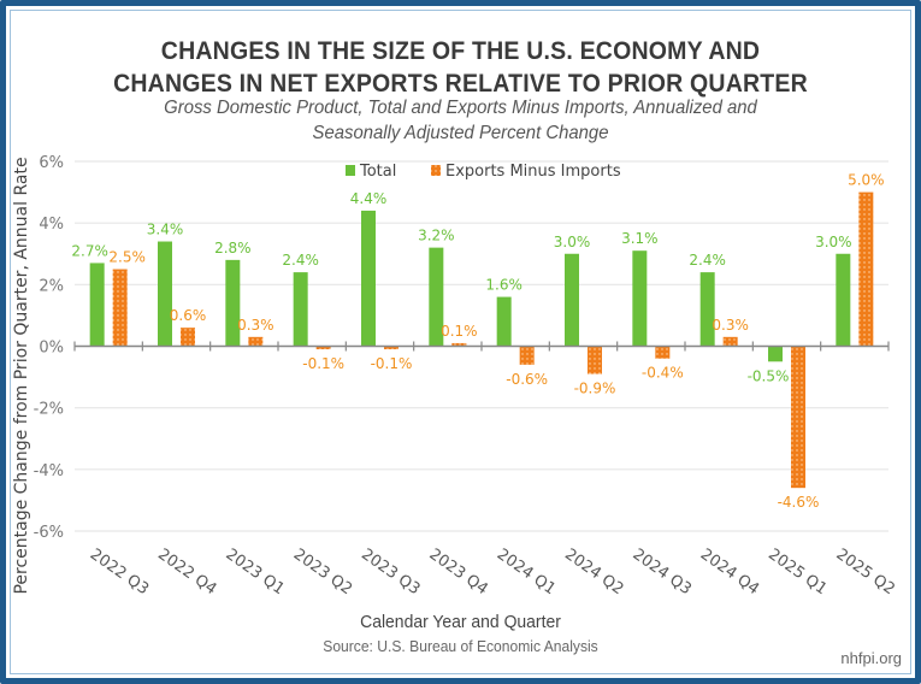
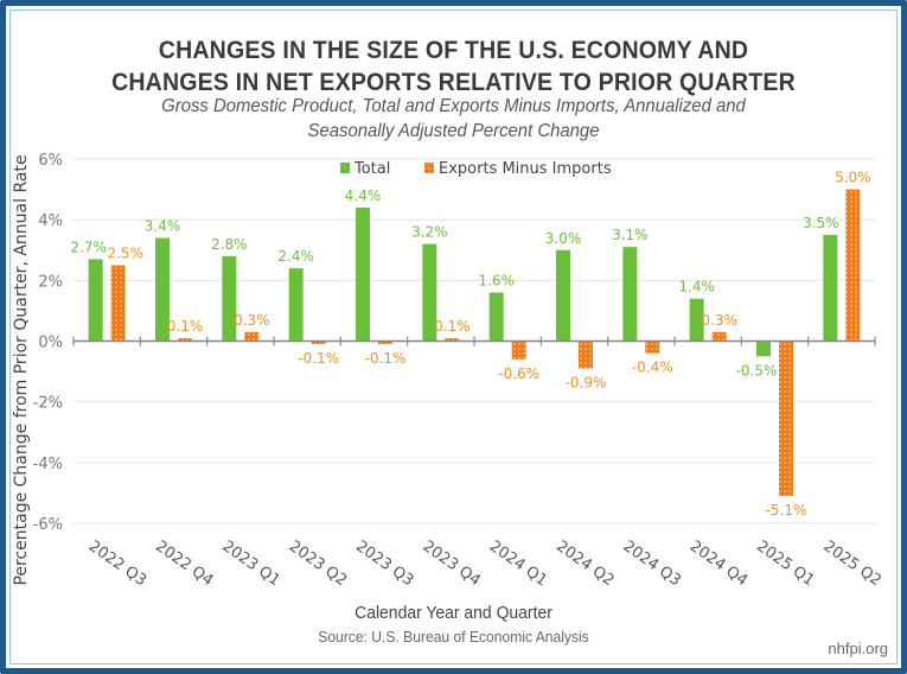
Exports Minus Imports/2022 Q4: 0.6% -> 0.1%
Total/2024 Q4: 2.4% -> 1.4%
Exports Minus Imports/2025 Q1: -4.6% -> -5.1%
Total/2025 Q2: 3.0% -> 3.5%
